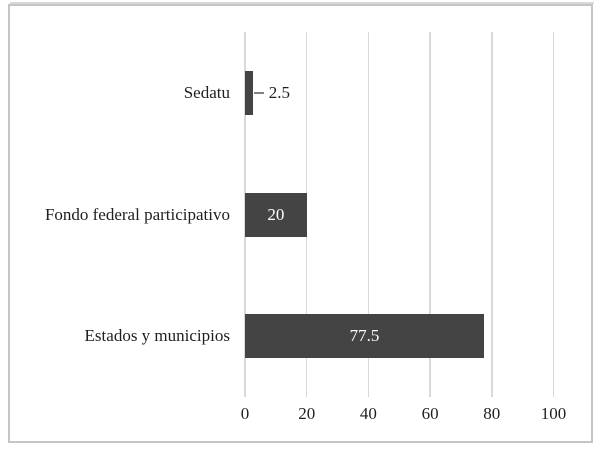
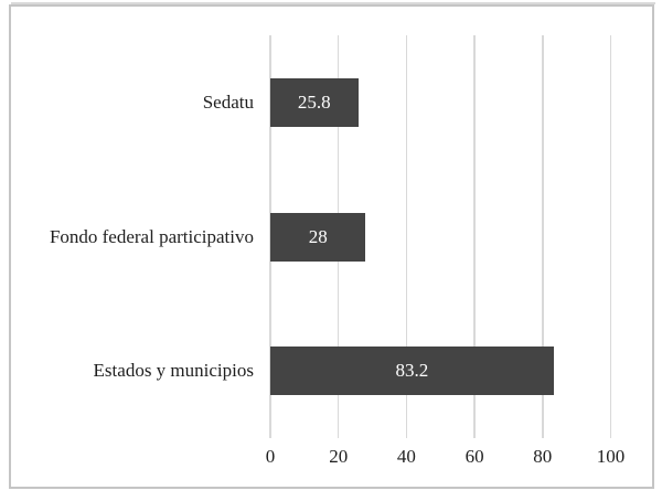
Sedatu: 2.5 -> 25.8
Fondo federal participativo: 20 -> 28
Estados y municipios: 77.5 -> 83.2
